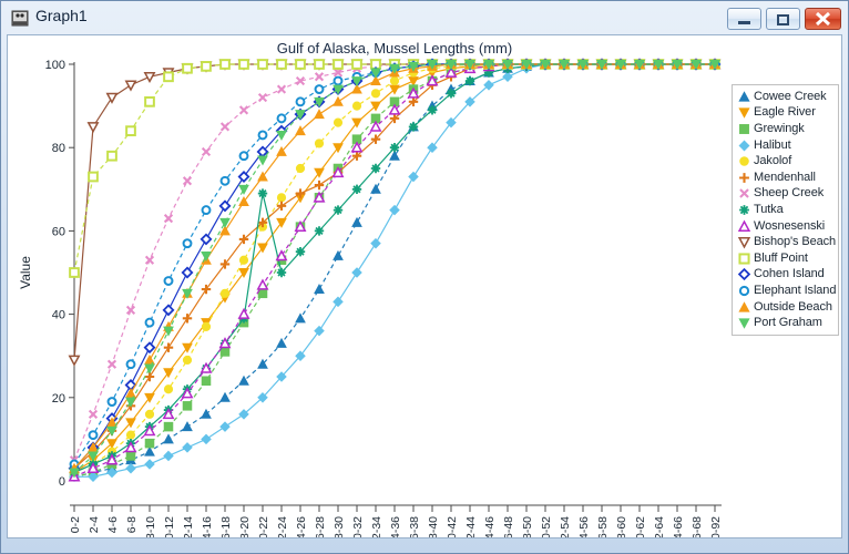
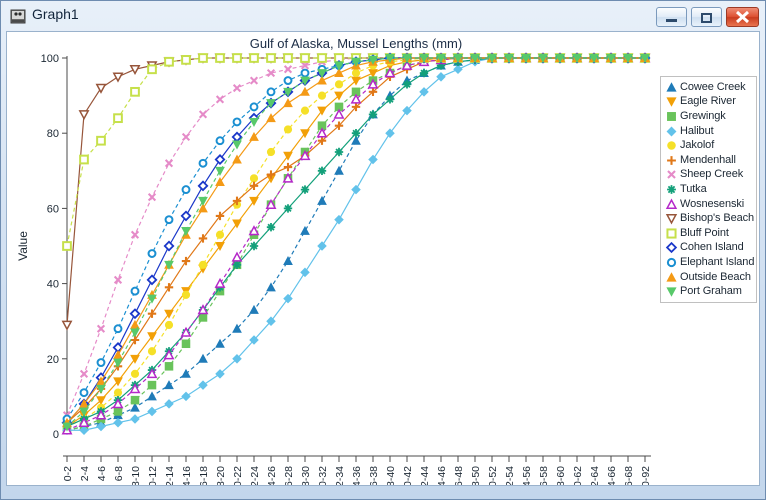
Tutka/20-22: 69 -> 45
